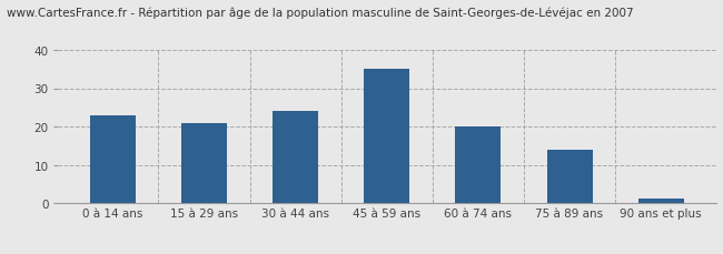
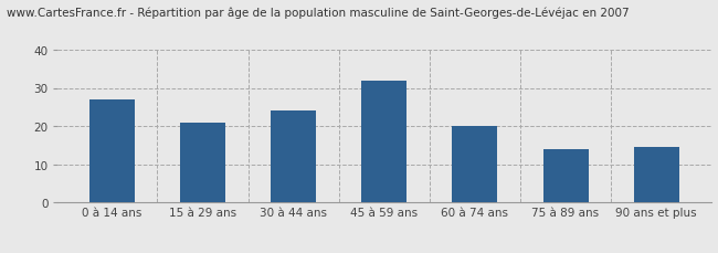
0 à 14 ans: 23.0 -> 27.0
45 à 59 ans: 35.0 -> 32.0
90 ans et plus: 1.2 -> 14.5
